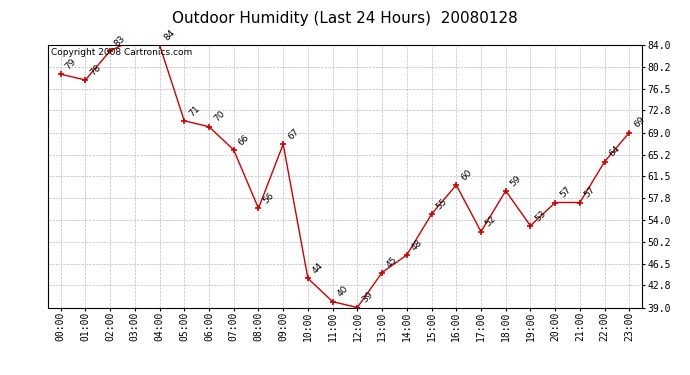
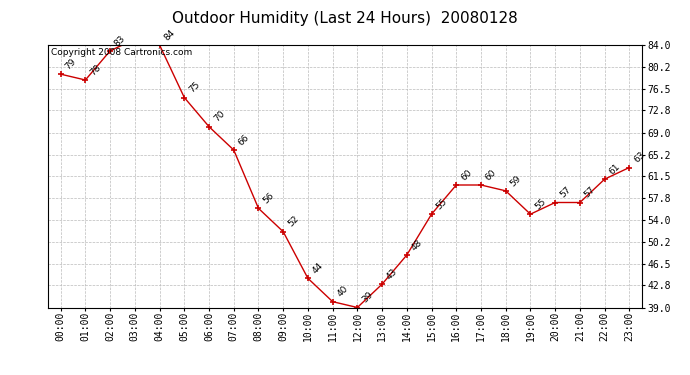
05:00: 71 -> 75
09:00: 67 -> 52
13:00: 45 -> 43
17:00: 52 -> 60
19:00: 53 -> 55
22:00: 64 -> 61
23:00: 69 -> 63
